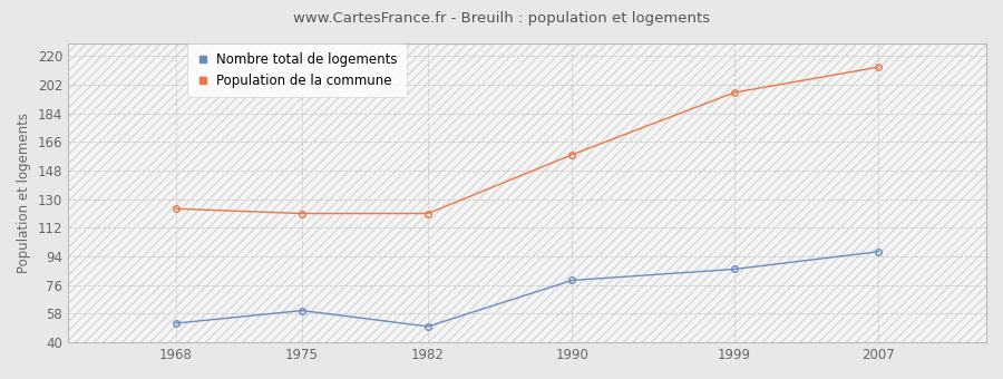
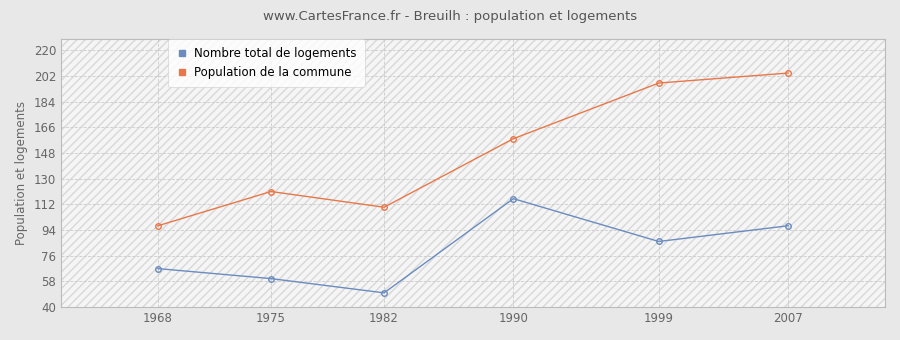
Nombre total de logements/1968: 52 -> 67
Population de la commune/1968: 124 -> 97
Population de la commune/1982: 121 -> 110
Nombre total de logements/1990: 79 -> 116
Population de la commune/2007: 213 -> 204
